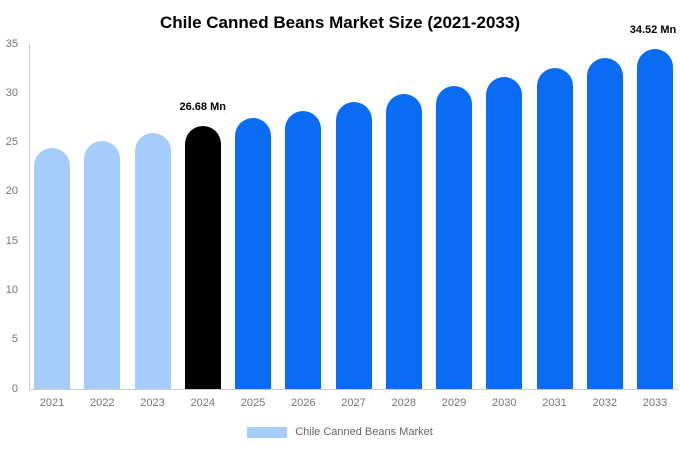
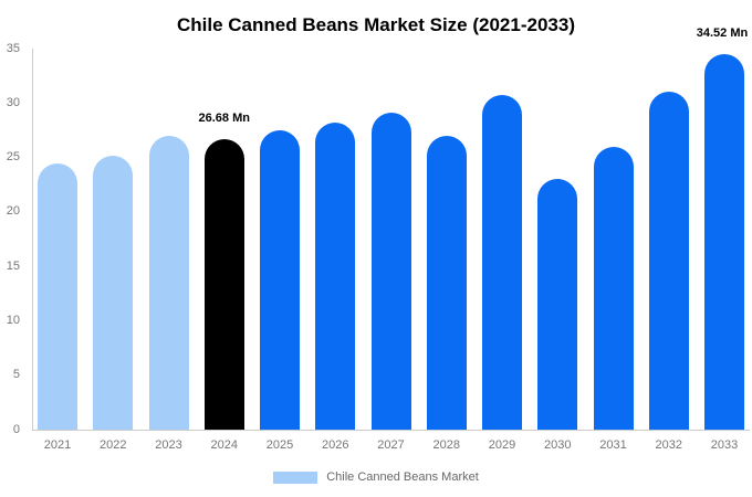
2023: 26 -> 27
2028: 30 -> 27
2030: 32 -> 23
2031: 33 -> 26
2032: 34 -> 31
